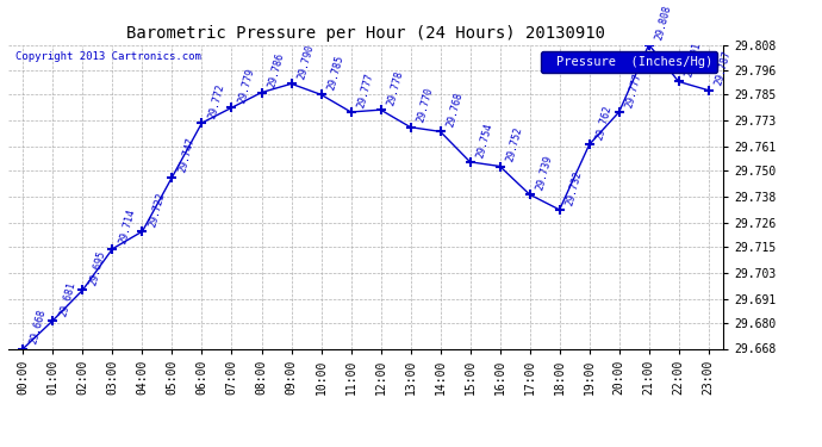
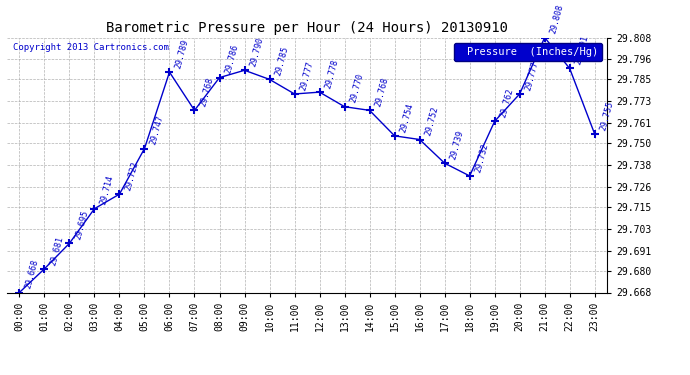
06:00: 29.772 -> 29.789
07:00: 29.779 -> 29.768
23:00: 29.787 -> 29.755
